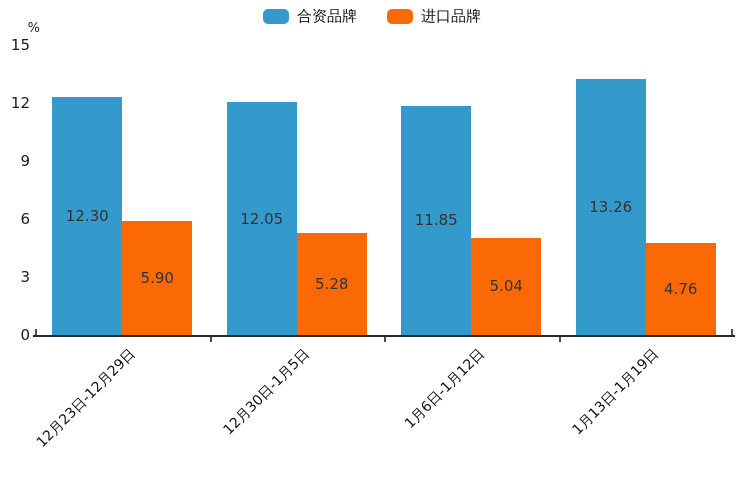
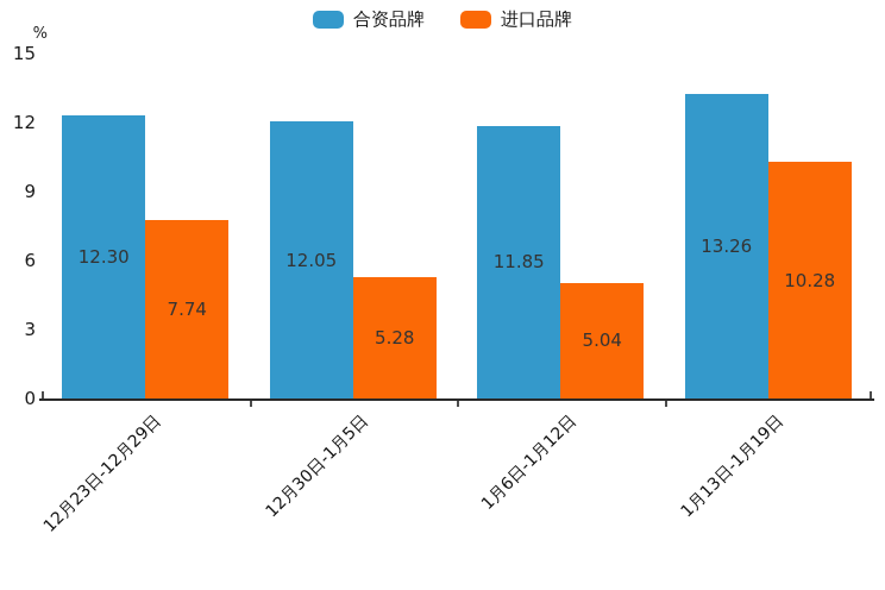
进口品牌/12月23日-12月29日: 5.90 -> 7.74
进口品牌/1月13日-1月19日: 4.76 -> 10.28
